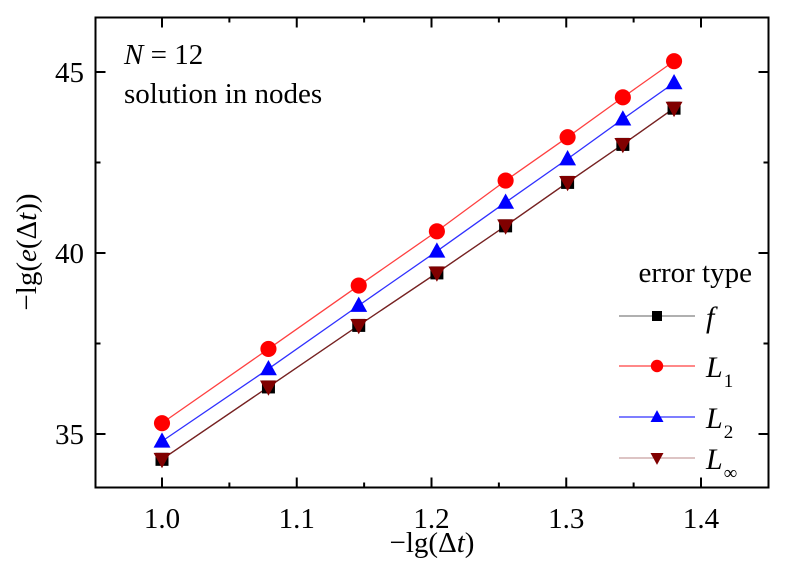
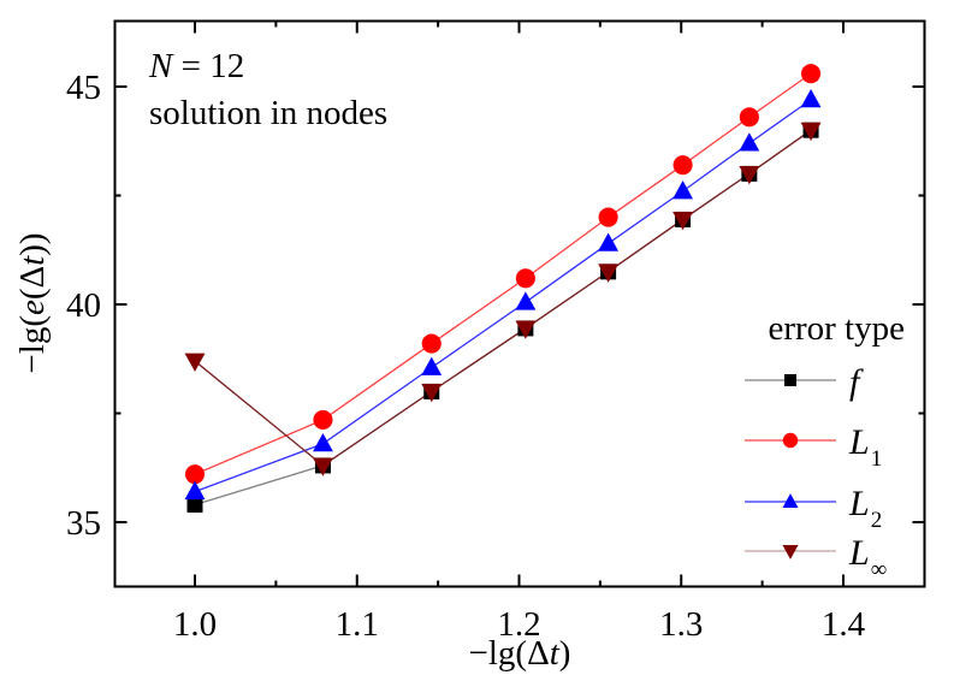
f/1.0: 34,3 -> 35,4
L1/1.0: 35,3 -> 36,1
L2/1.0: 34,8 -> 35,7
L∞/1.0: 34,3 -> 38,7
